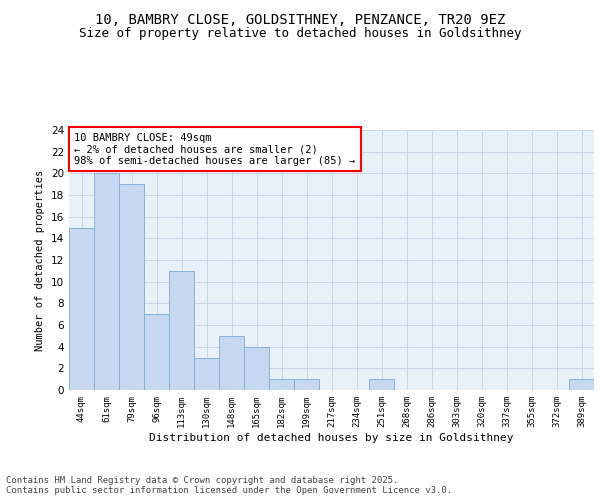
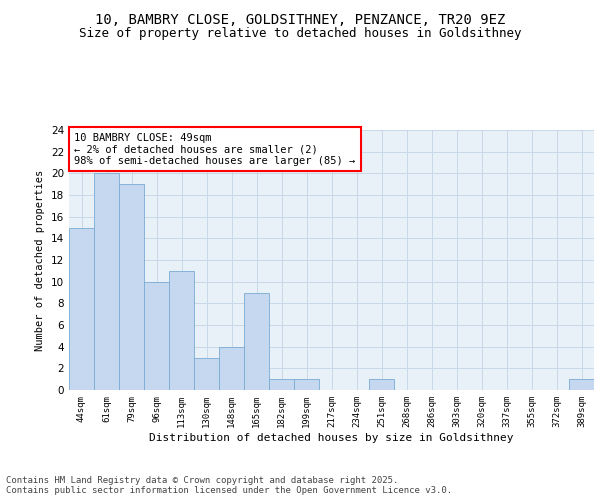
96sqm: 7 -> 10
148sqm: 5 -> 4
165sqm: 4 -> 9
